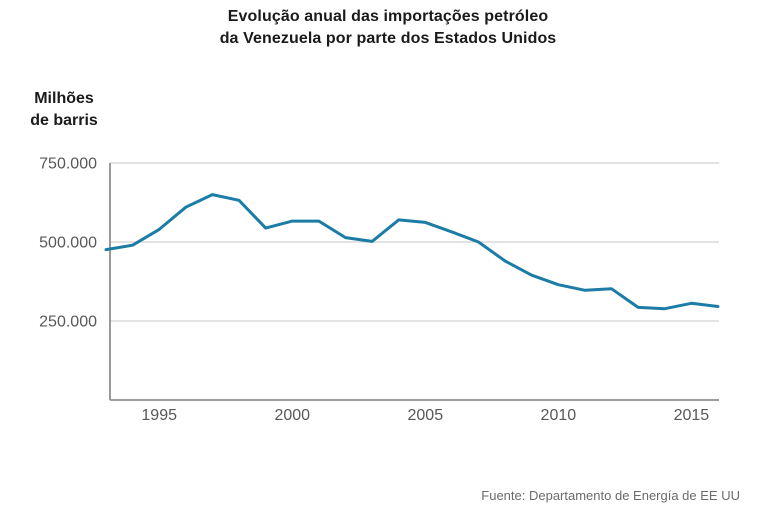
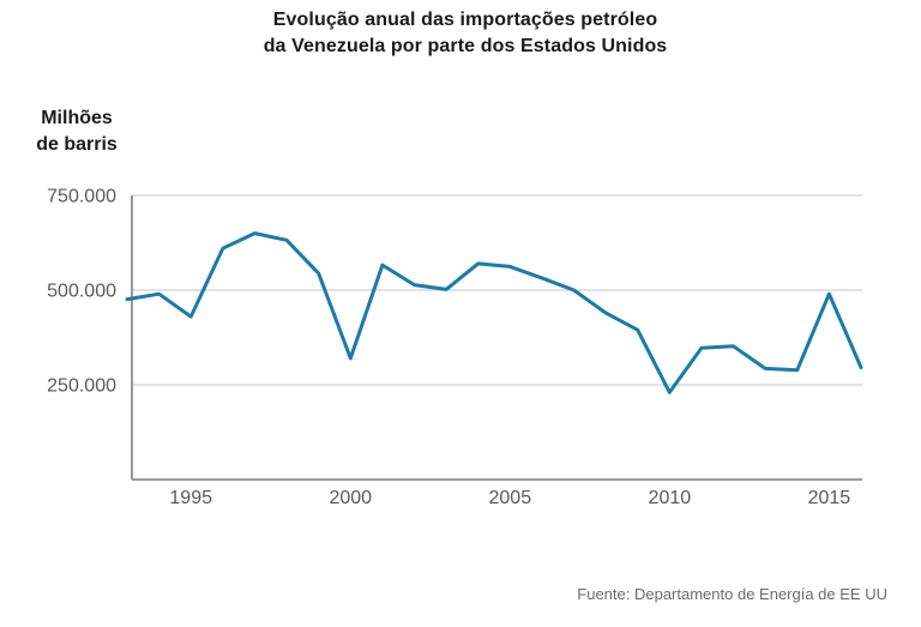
1995: 540000 -> 430000
2000: 570000 -> 320000
2010: 360000 -> 230000
2015: 310000 -> 490000
